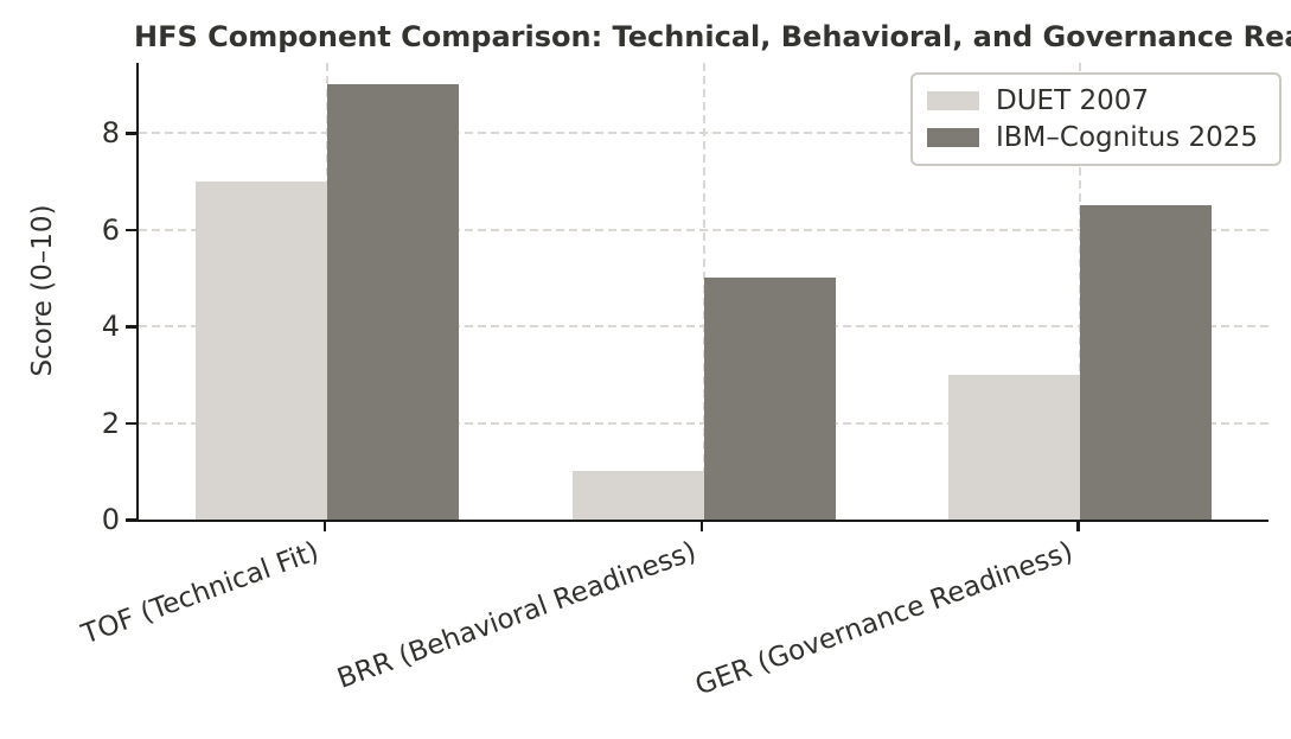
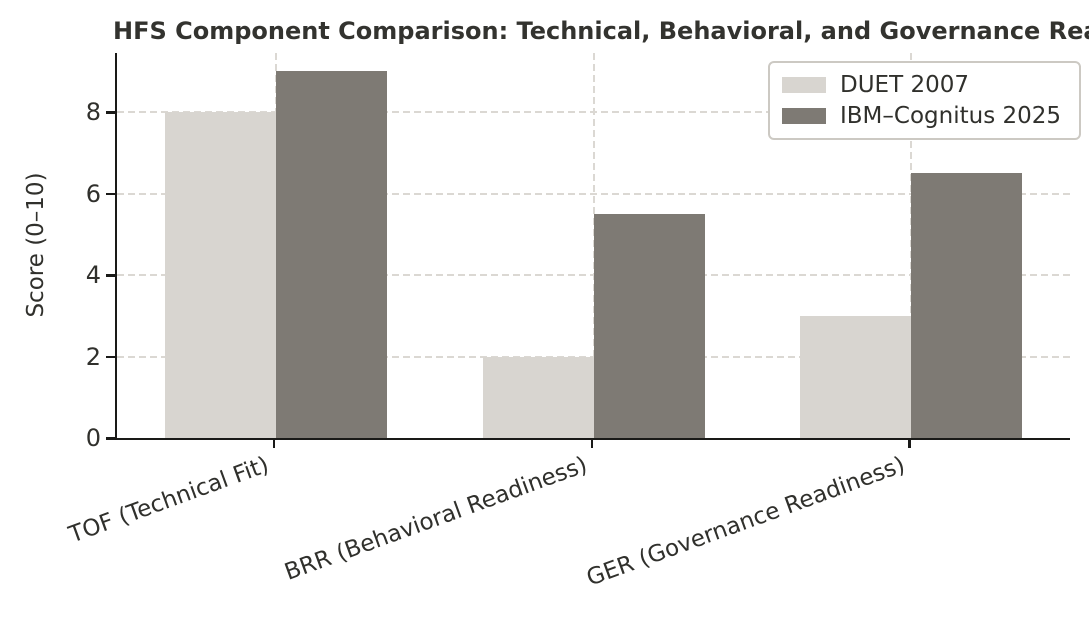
DUET 2007/TOF (Technical Fit): 7 -> 8
DUET 2007/BRR (Behavioral Readiness): 1 -> 2
IBM–Cognitus 2025/BRR (Behavioral Readiness): 5.0 -> 5.5
